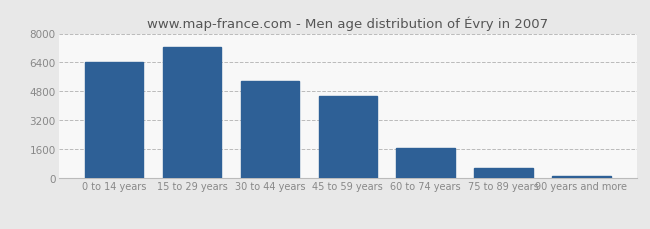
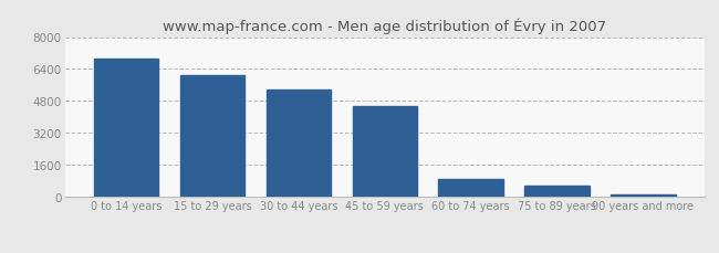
0 to 14 years: 6400 -> 6900
15 to 29 years: 7200 -> 6100
60 to 74 years: 1700 -> 900
